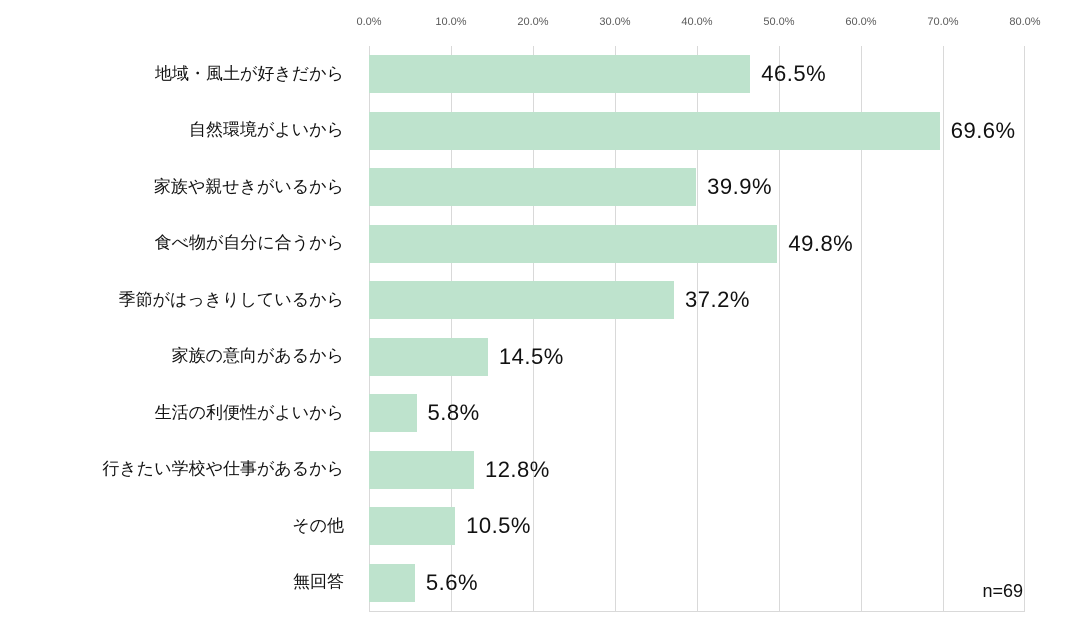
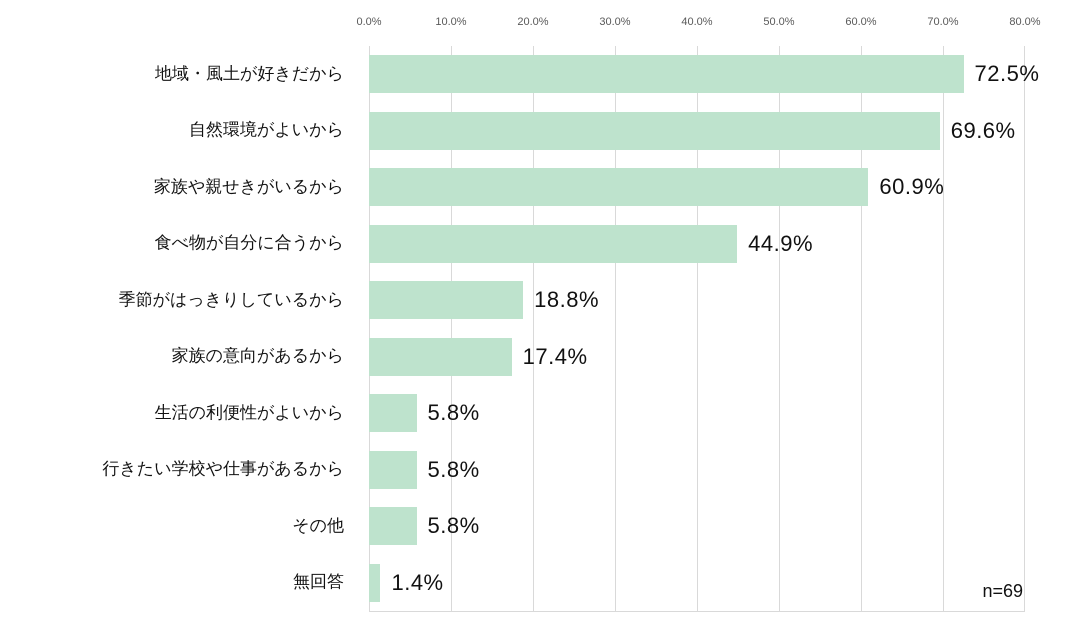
地域・風土が好きだから: 46.5% -> 72.5%
家族や親せきがいるから: 39.9% -> 60.9%
食べ物が自分に合うから: 49.8% -> 44.9%
季節がはっきりしているから: 37.2% -> 18.8%
家族の意向があるから: 14.5% -> 17.4%
行きたい学校や仕事があるから: 12.8% -> 5.8%
その他: 10.5% -> 5.8%
無回答: 5.6% -> 1.4%
